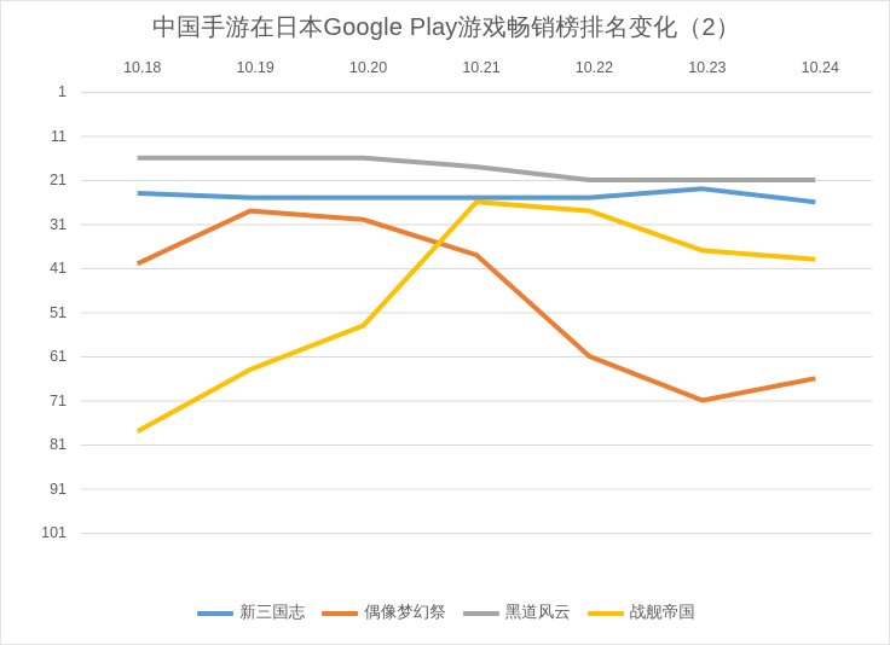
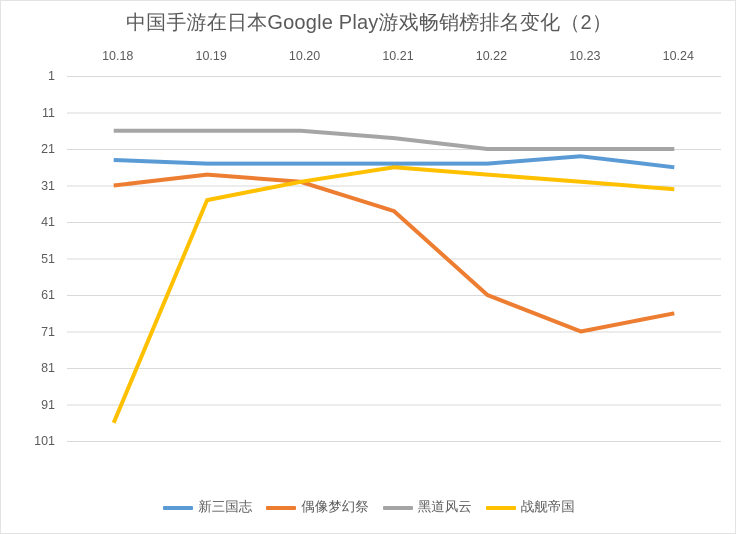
偶像梦幻祭/10.18: 40 -> 31
战舰帝国/10.18: 78 -> 96
战舰帝国/10.19: 64 -> 35
战舰帝国/10.20: 54 -> 30
战舰帝国/10.23: 37 -> 30
战舰帝国/10.24: 39 -> 32
